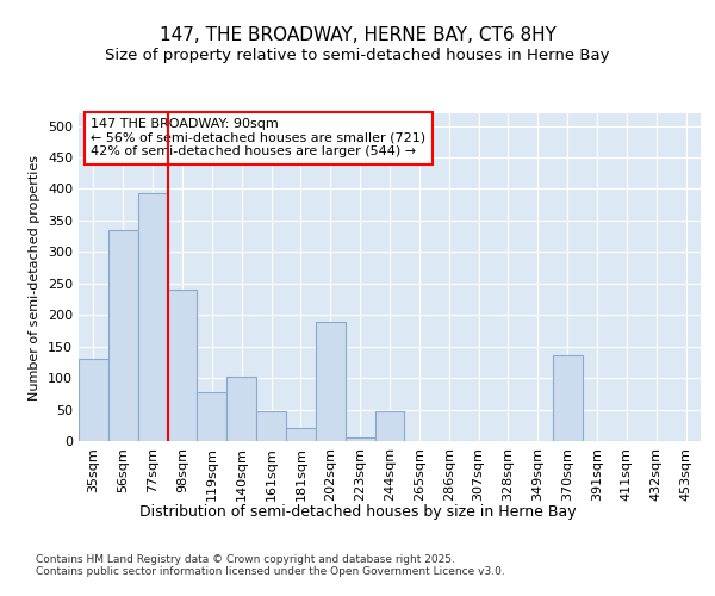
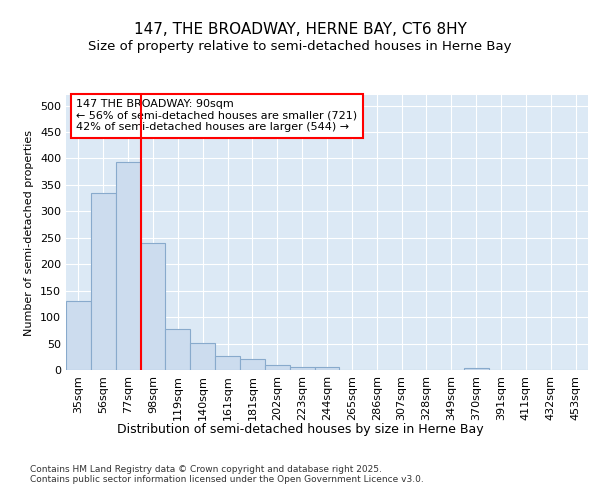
140sqm: 102 -> 51
161sqm: 48 -> 27
202sqm: 190 -> 10
244sqm: 48 -> 5
370sqm: 136 -> 3
